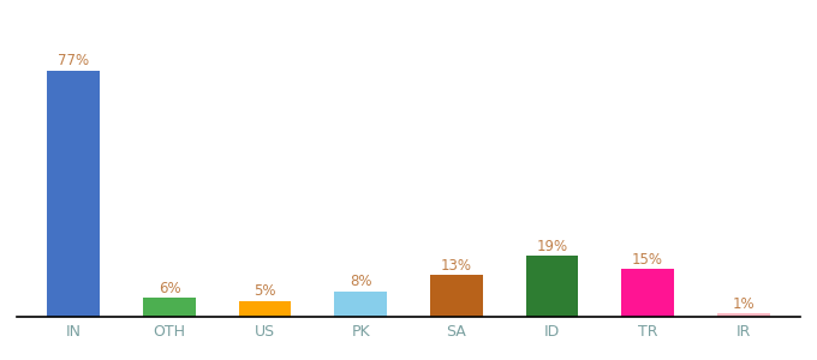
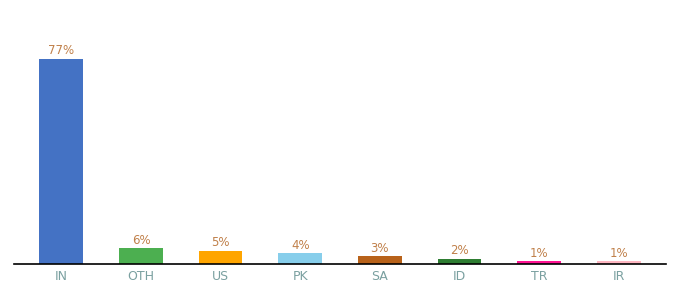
PK: 8% -> 4%
SA: 13% -> 3%
ID: 19% -> 2%
TR: 15% -> 1%
